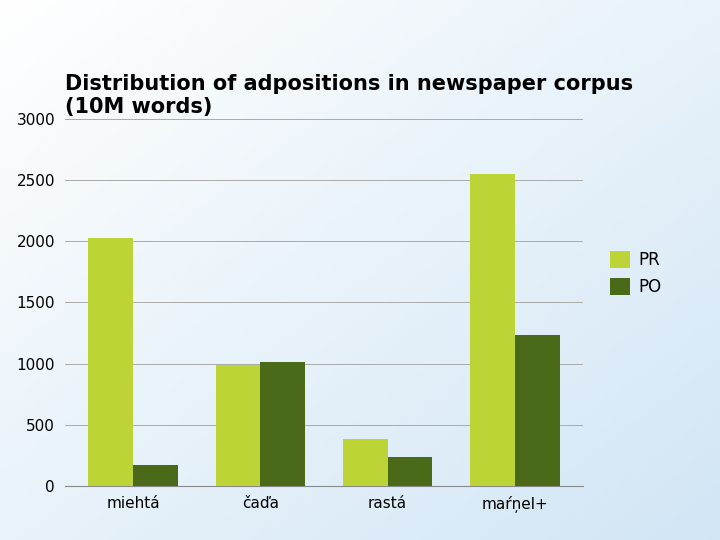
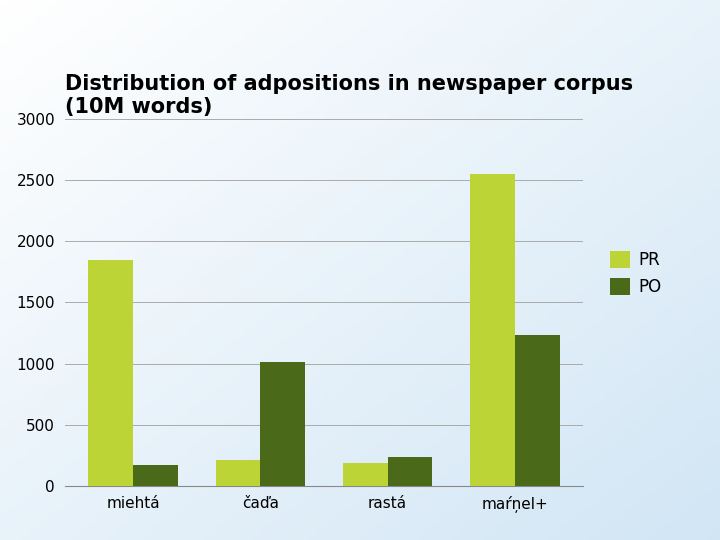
PR/miehtá: 2030 -> 1850
PR/čaďa: 990 -> 210
PR/rastá: 380 -> 190
